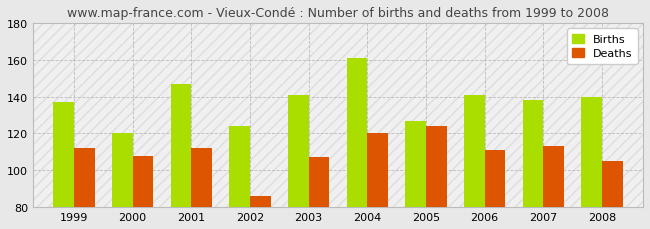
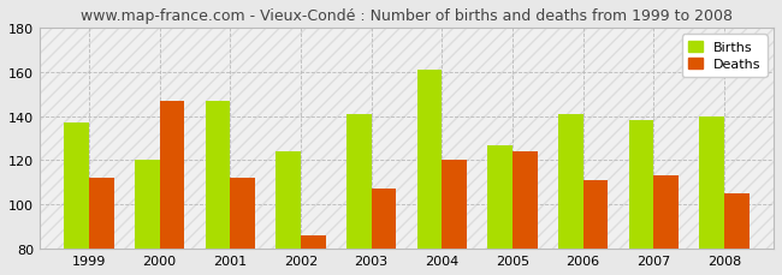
Deaths/2000: 108 -> 147
